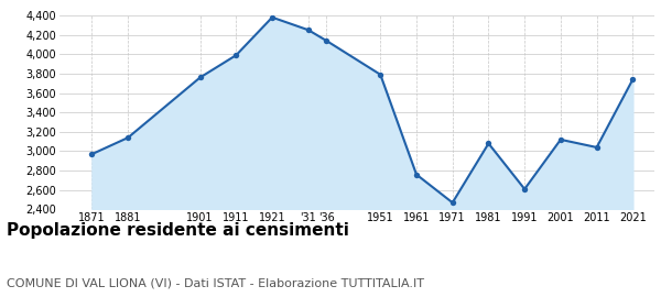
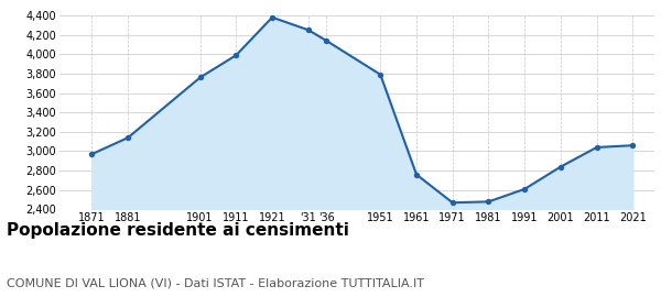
1981: 3,080 -> 2,480
2001: 3,120 -> 2,840
2021: 3,740 -> 3,060
